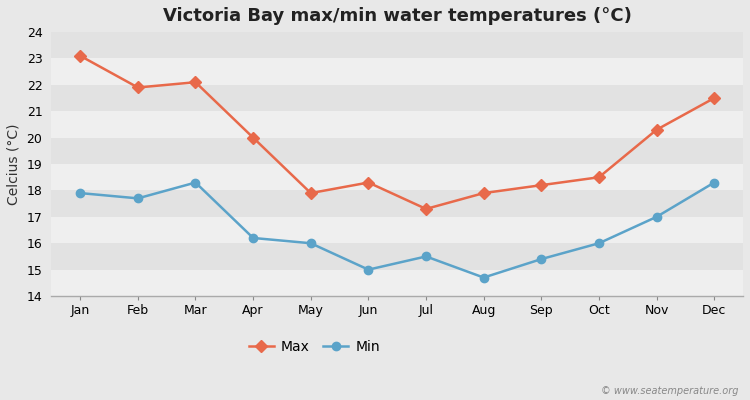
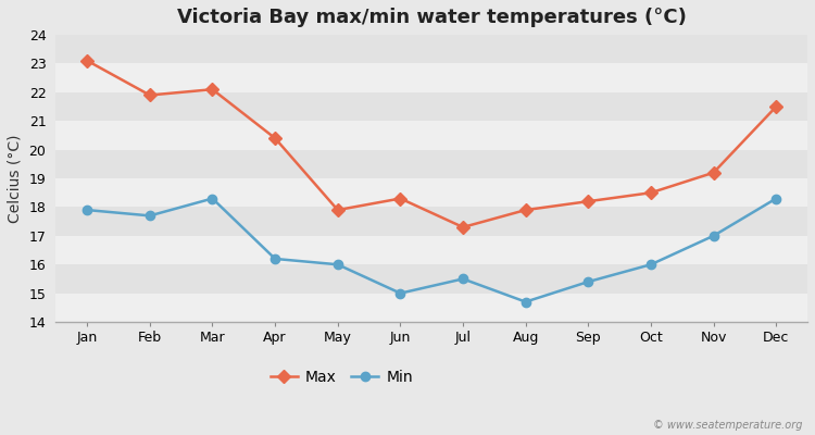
Max/Apr: 20.0 -> 20.4
Max/Nov: 20.3 -> 19.2
